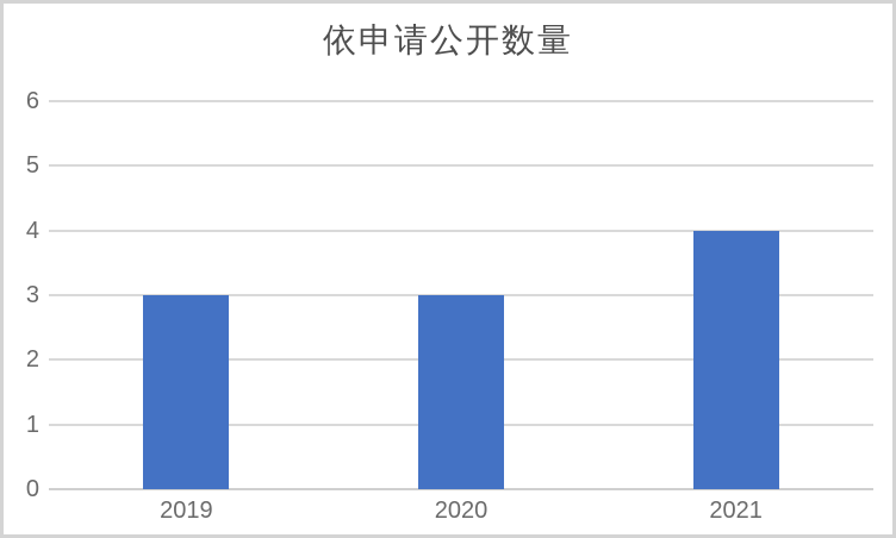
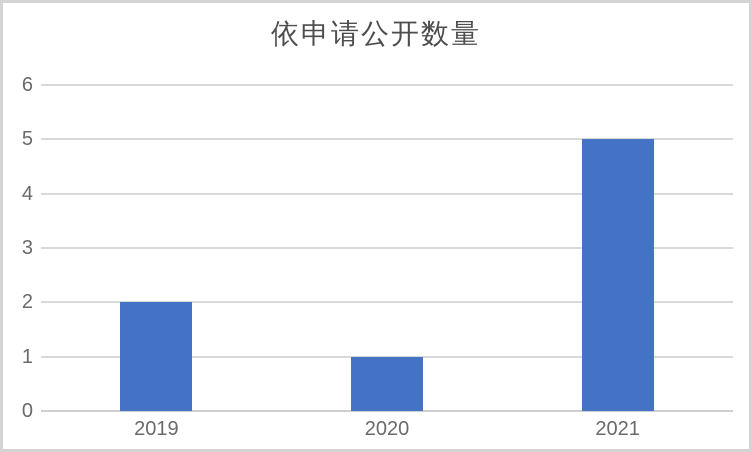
2019: 3 -> 2
2020: 3 -> 1
2021: 4 -> 5
